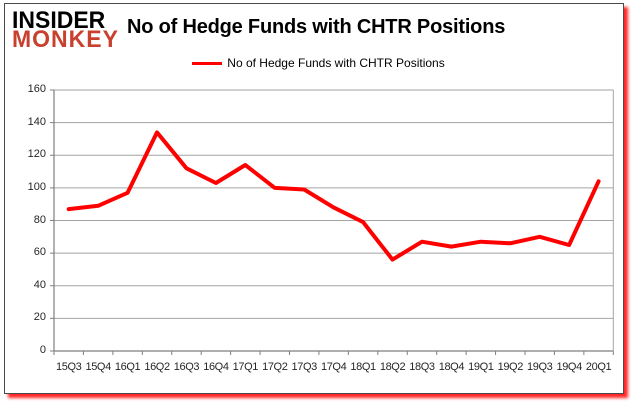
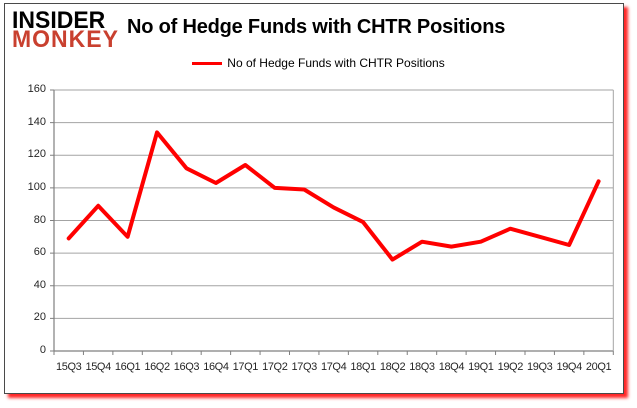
15Q3: 87 -> 69
16Q1: 97 -> 70
19Q2: 66 -> 75
